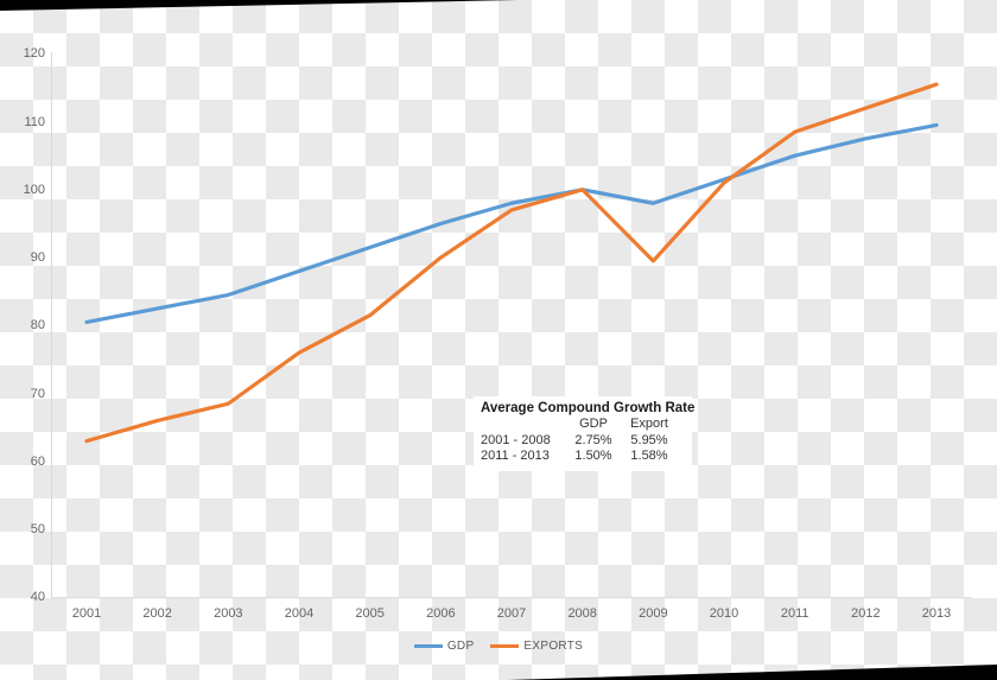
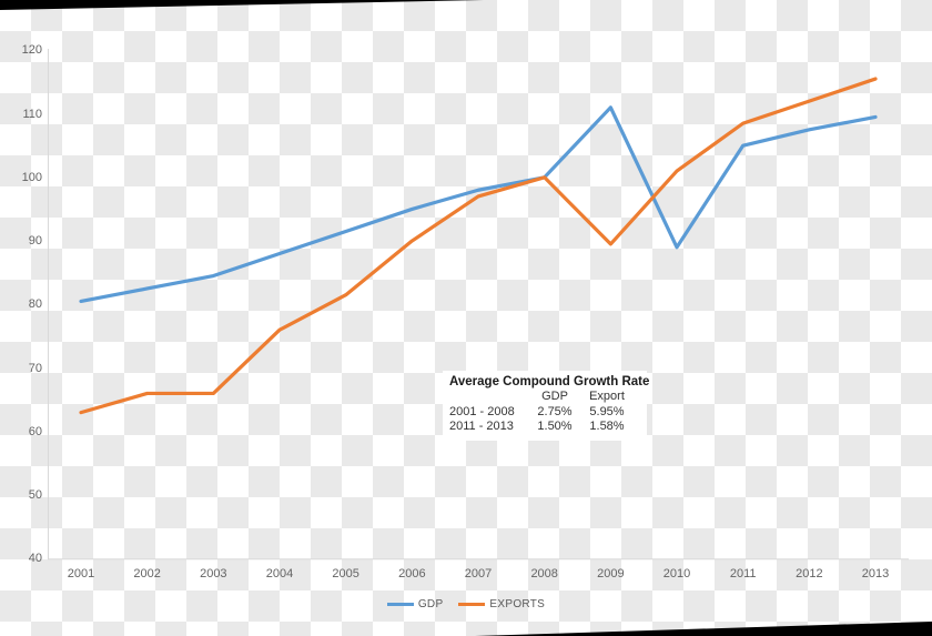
EXPORTS/2003: 68 -> 66
GDP/2009: 98 -> 111
GDP/2010: 102 -> 89
